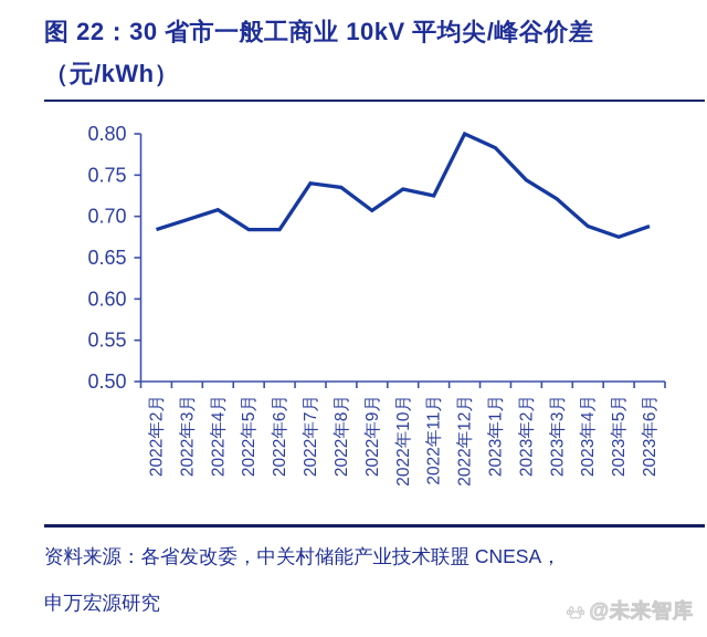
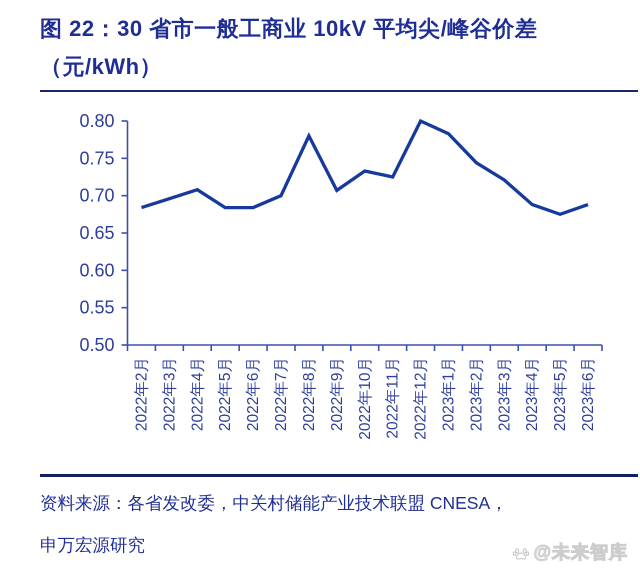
2022年7月: 0.74 -> 0.70
2022年8月: 0.73 -> 0.78
